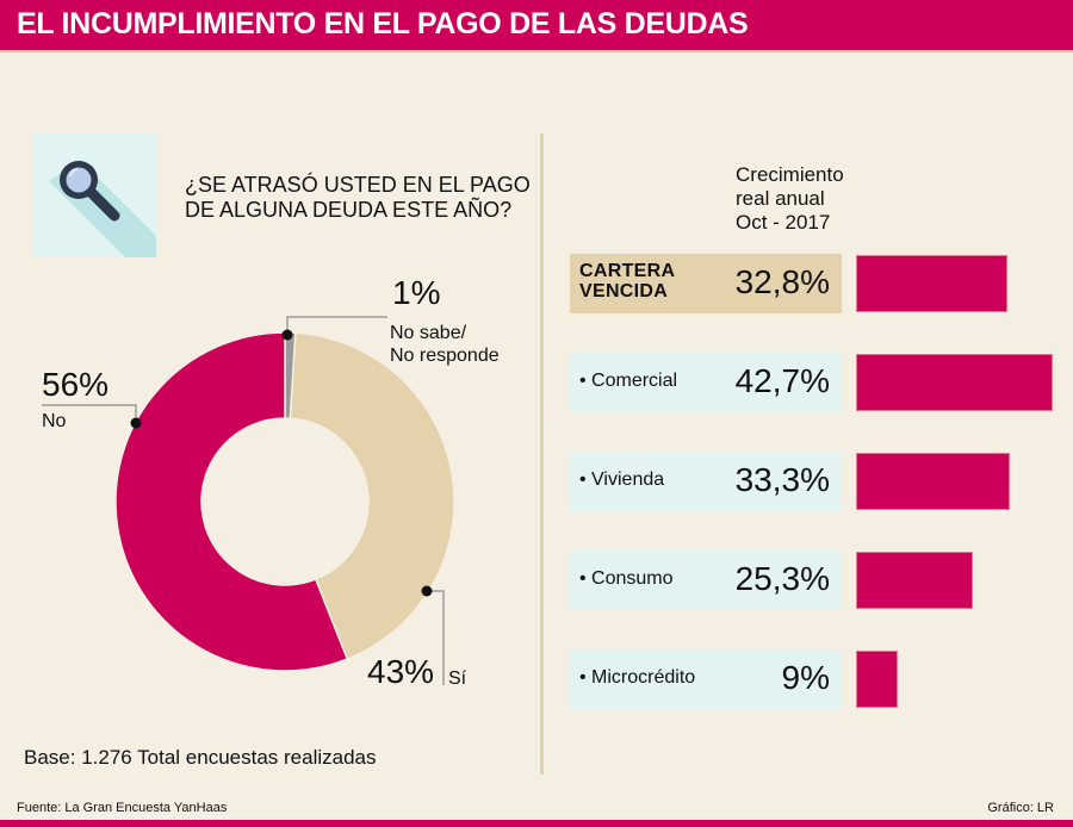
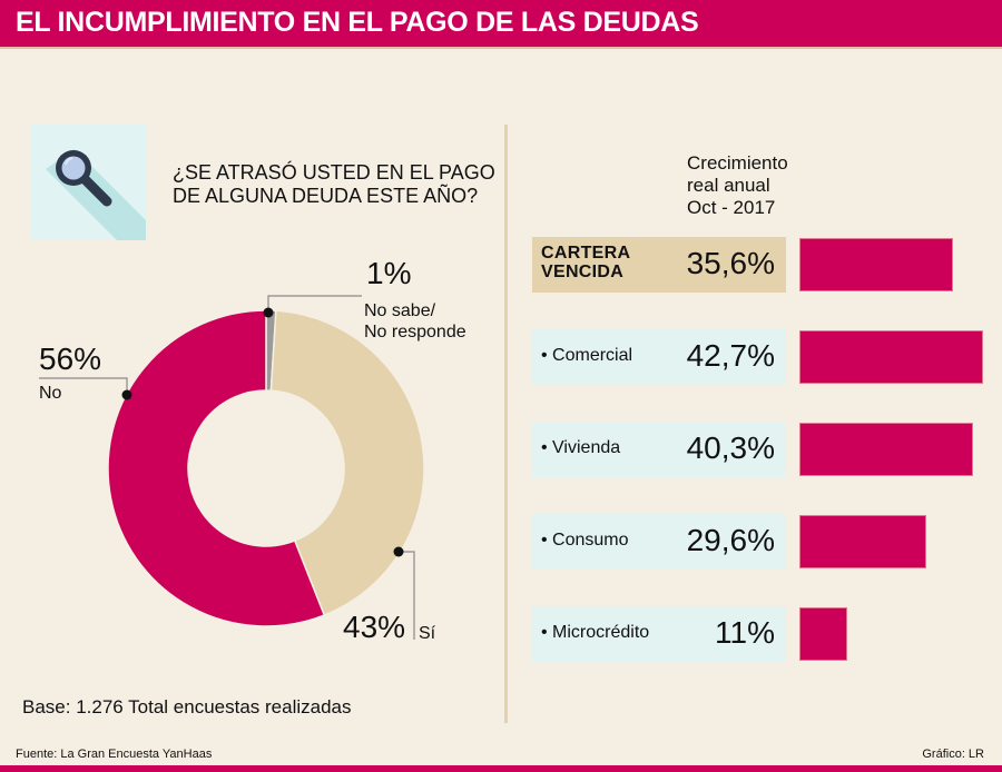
Crecimiento real anual Oct - 2017/CARTERA VENCIDA: 32,8% -> 35,6%
Crecimiento real anual Oct - 2017/• Vivienda: 33,3% -> 40,3%
Crecimiento real anual Oct - 2017/• Consumo: 25,3% -> 29,6%
Crecimiento real anual Oct - 2017/• Microcrédito: 9% -> 11%
